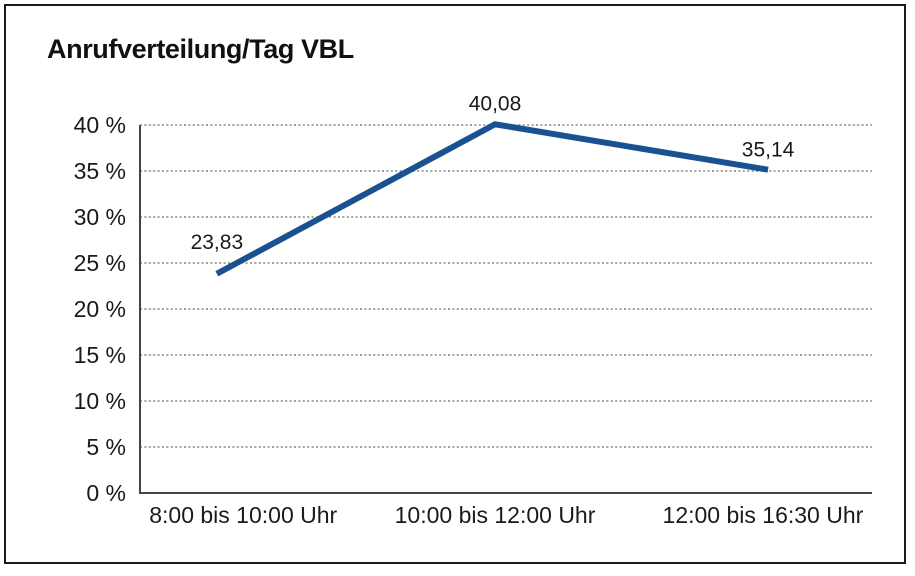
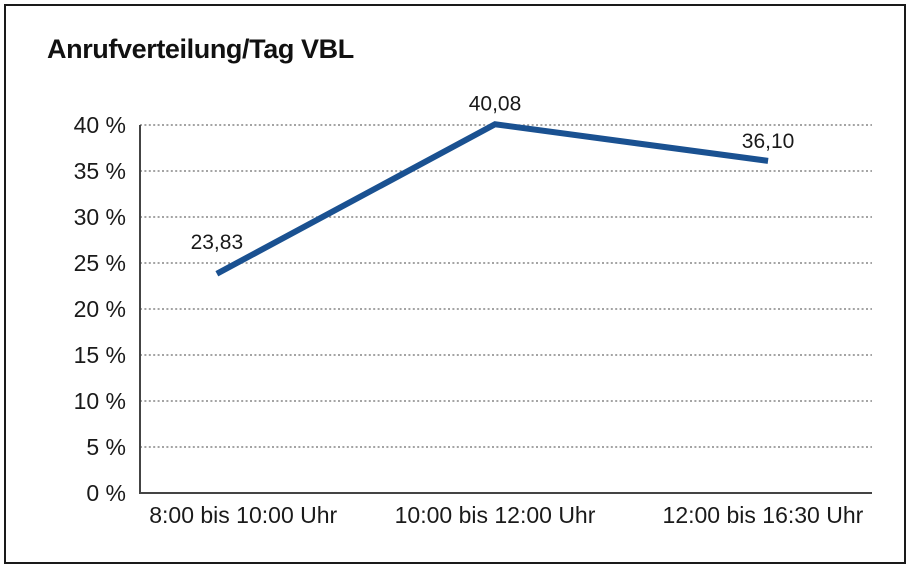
12:00 bis 16:30 Uhr: 35,14 -> 36,10
